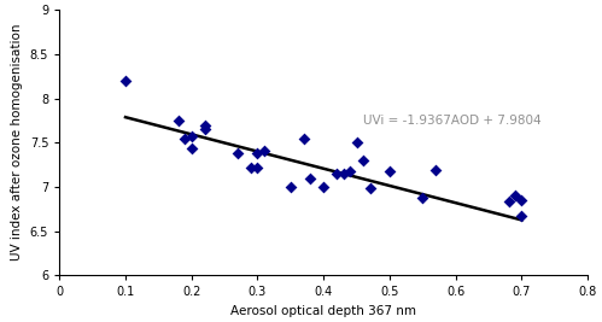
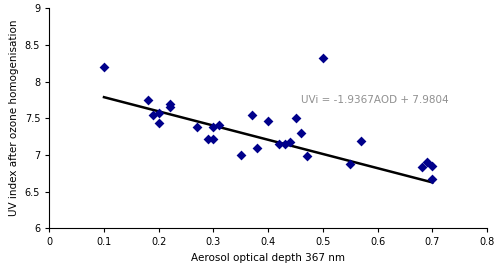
0.4: 7.00 -> 7.46
0.5: 7.18 -> 8.32
